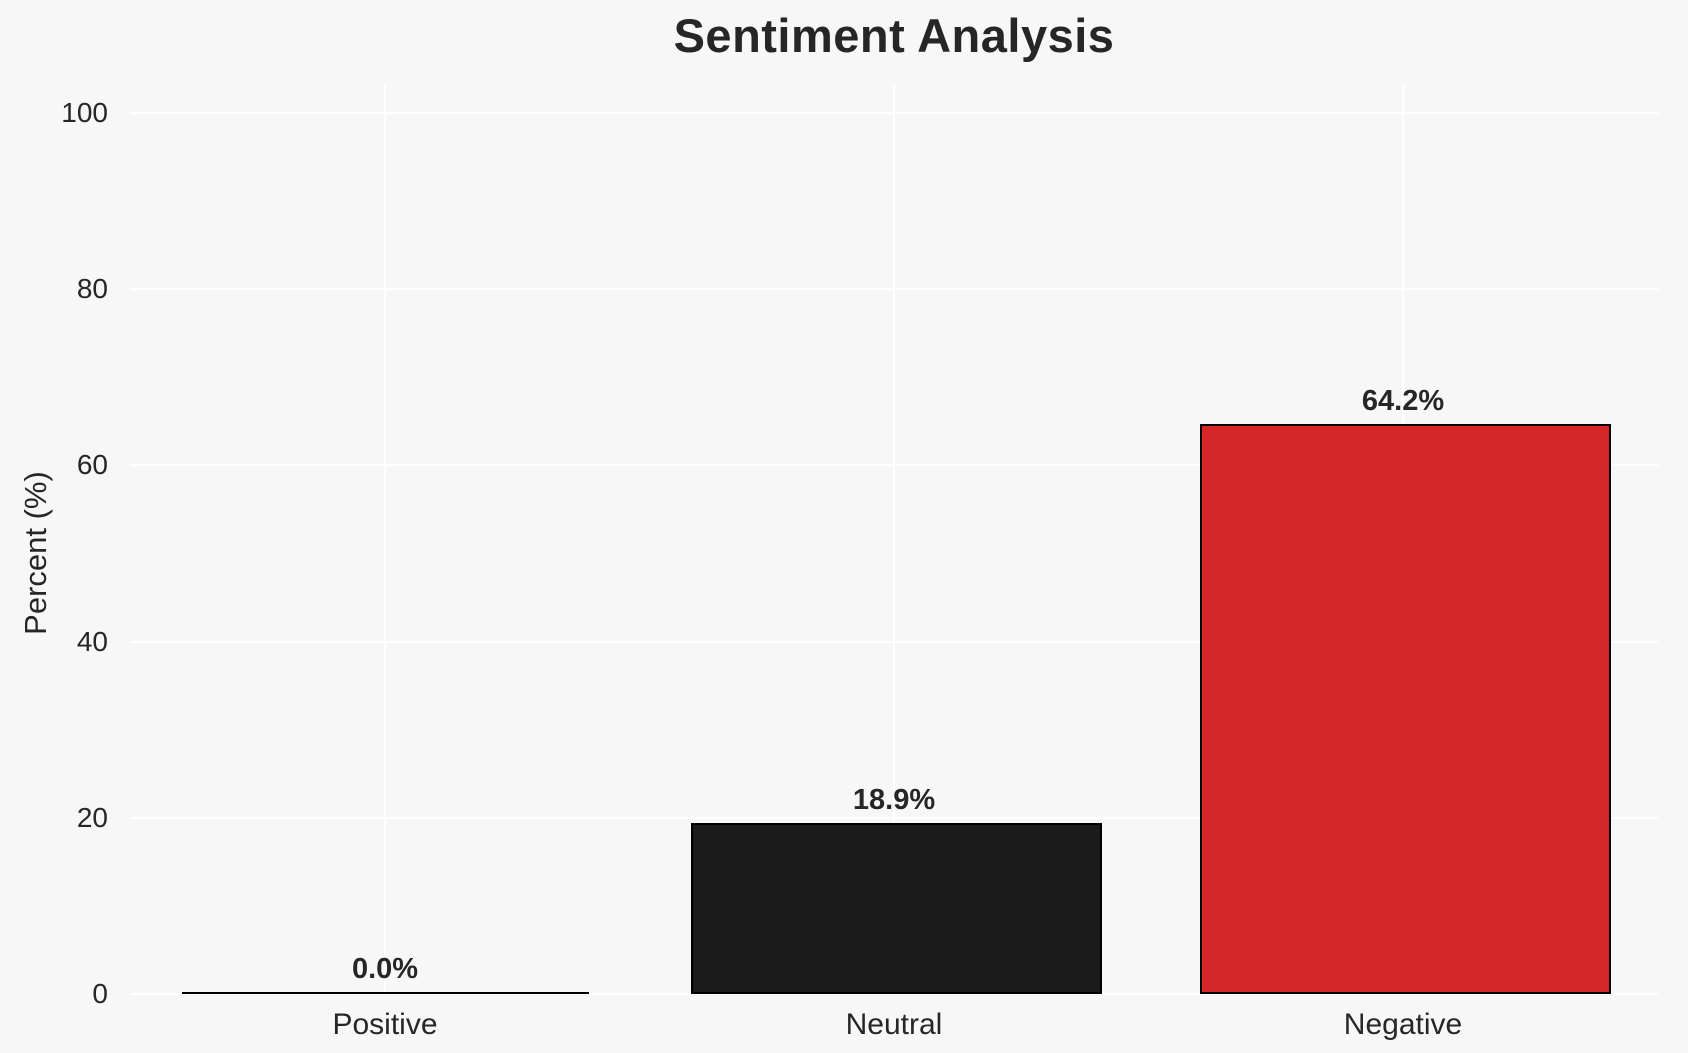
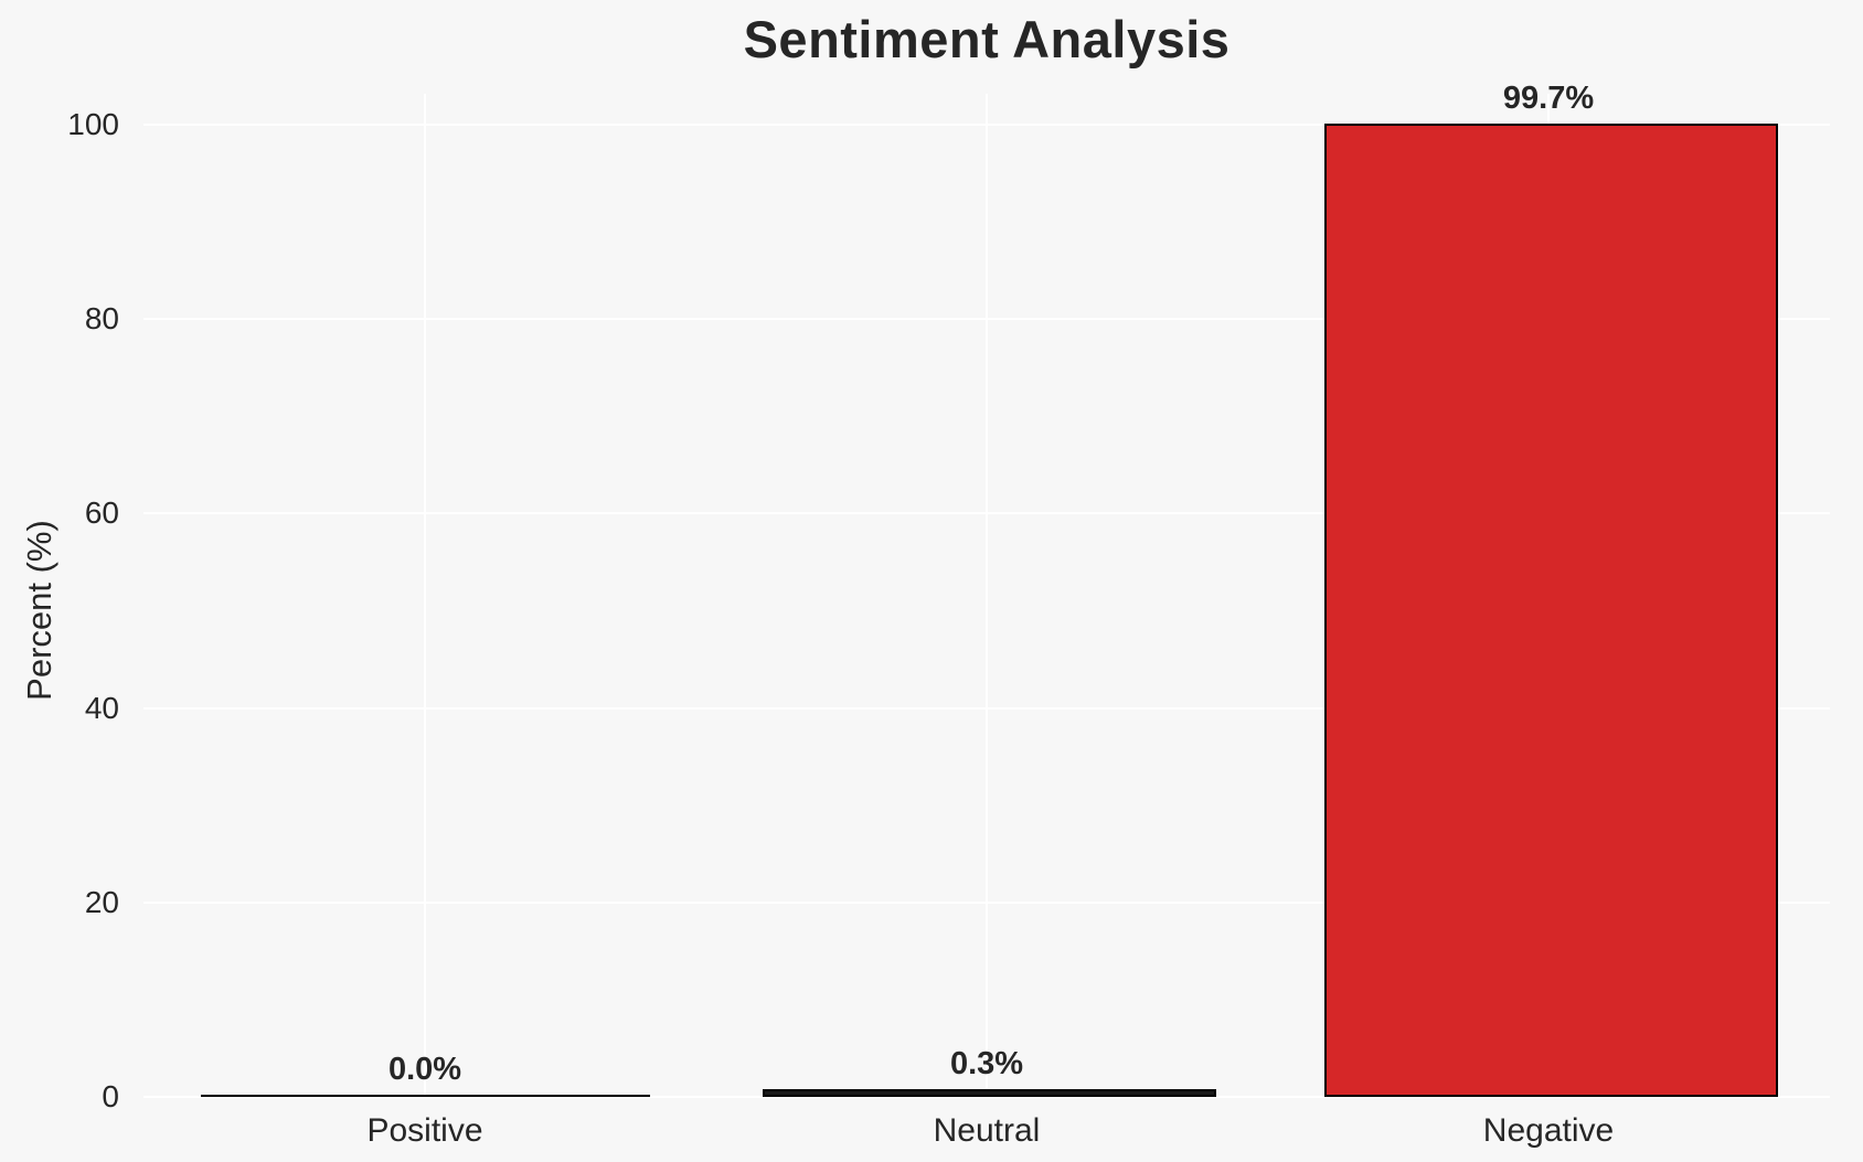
Neutral: 18.9% -> 0.3%
Negative: 64.2% -> 99.7%
